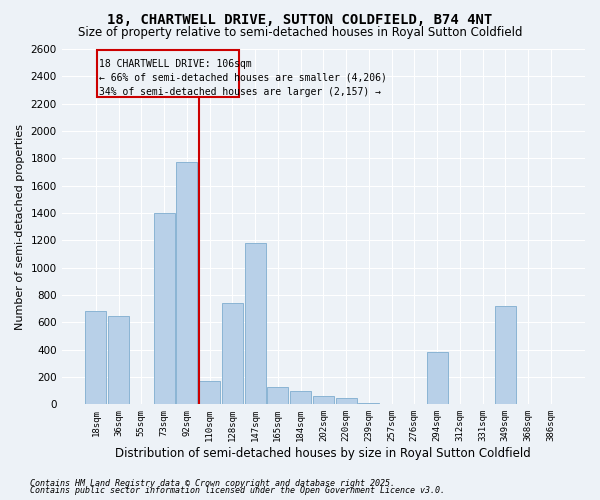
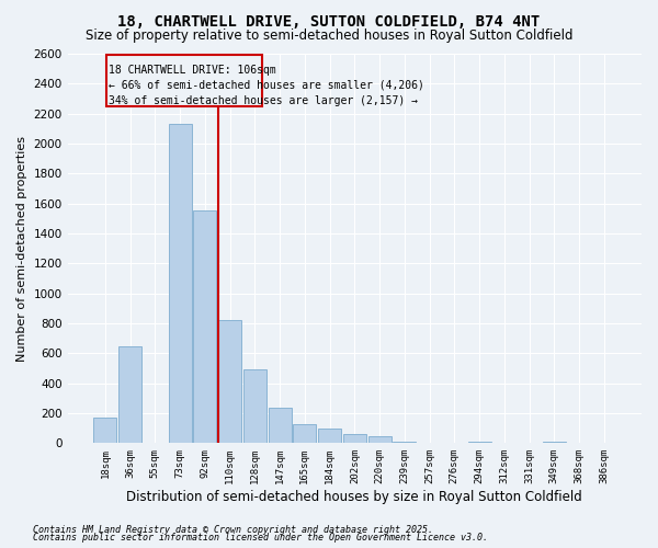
18sqm: 680 -> 170
73sqm: 1400 -> 2130
92sqm: 1770 -> 1560
110sqm: 170 -> 820
128sqm: 740 -> 490
147sqm: 1180 -> 240
294sqm: 380 -> 10
349sqm: 720 -> 10
